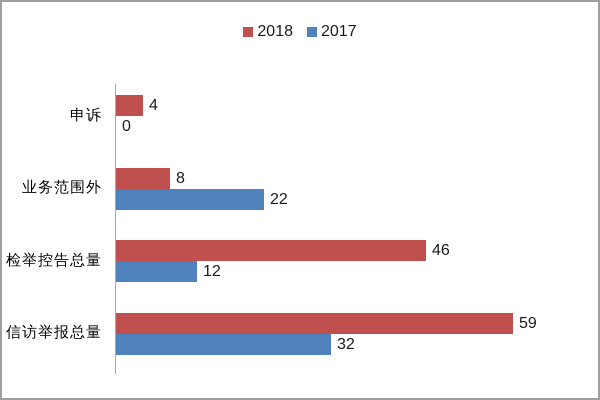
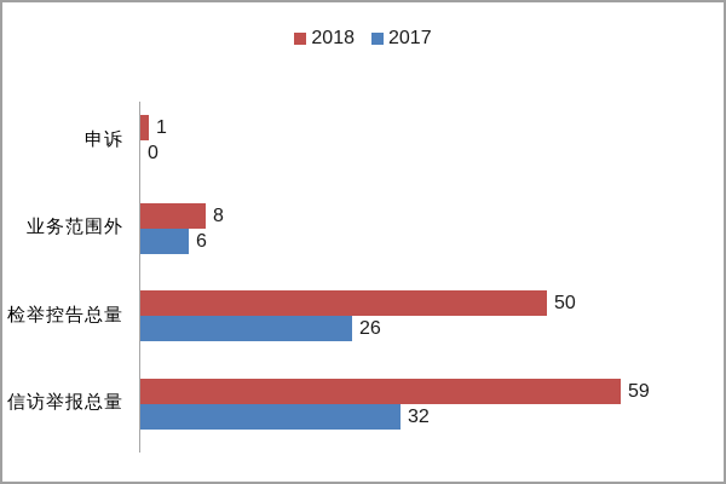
2018/申诉: 4 -> 1
2017/业务范围外: 22 -> 6
2018/检举控告总量: 46 -> 50
2017/检举控告总量: 12 -> 26
